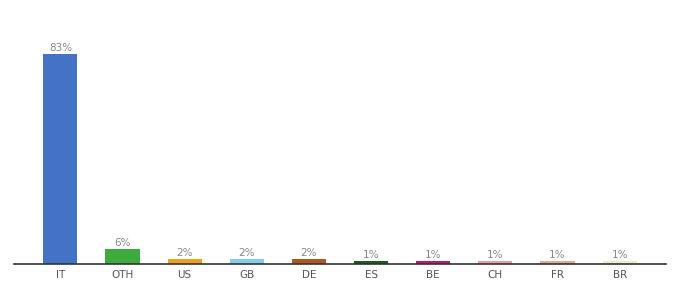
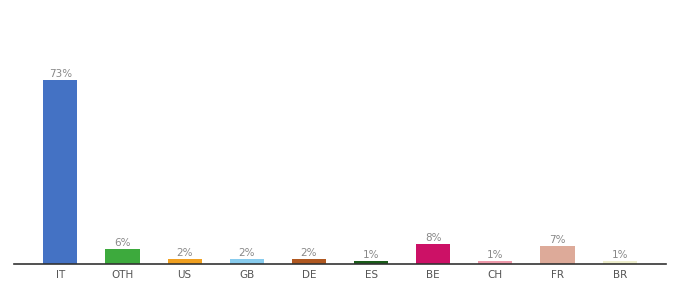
IT: 83% -> 73%
BE: 1% -> 8%
FR: 1% -> 7%
